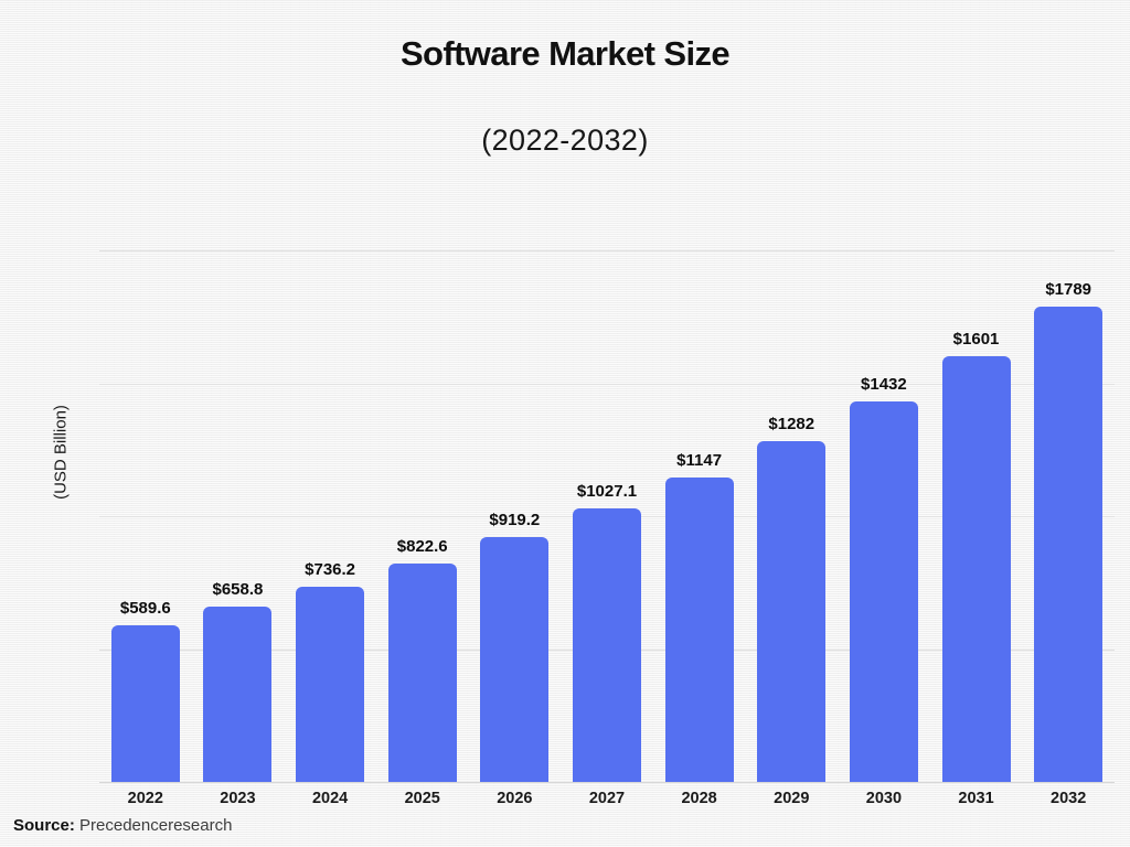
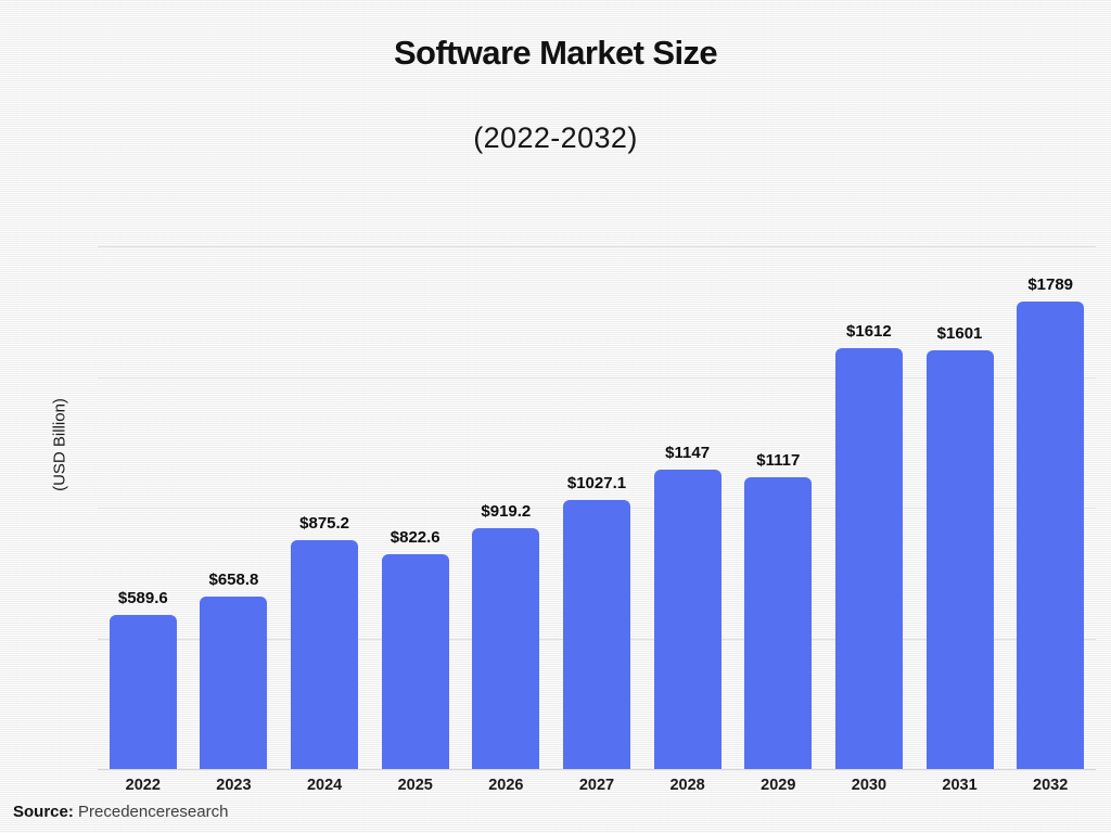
2024: $736.2 -> $875.2
2029: $1282 -> $1117
2030: $1432 -> $1612
